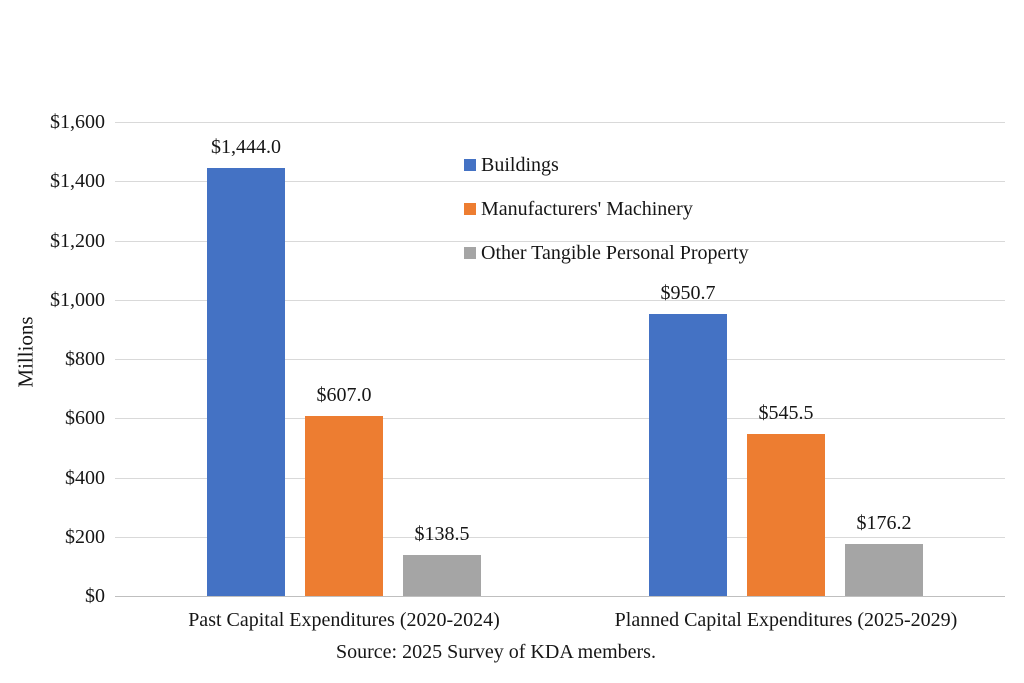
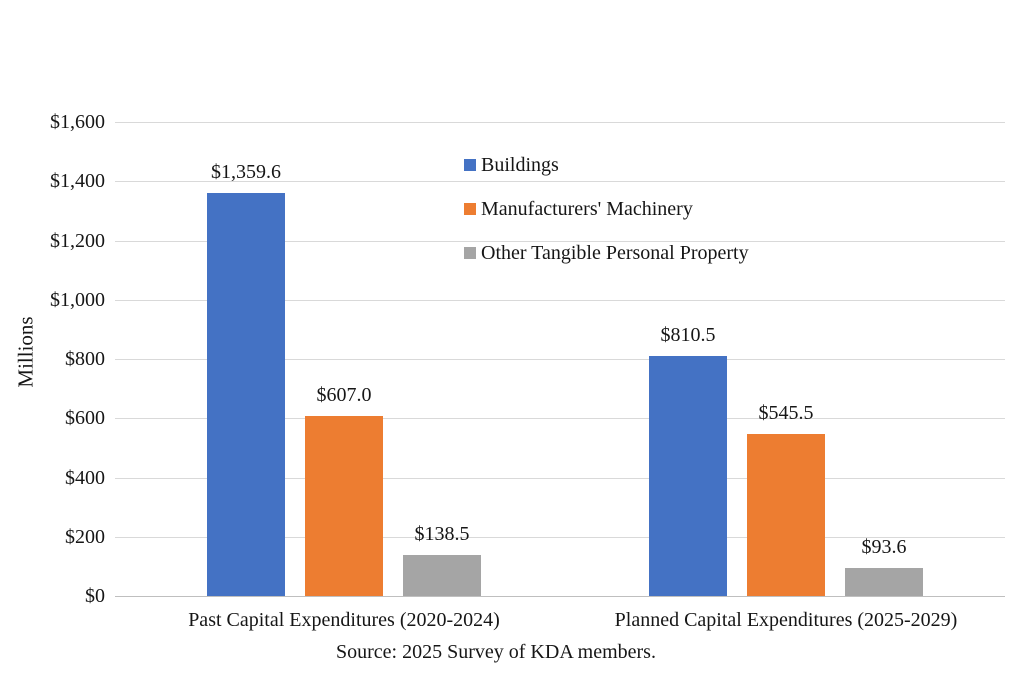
Buildings/Past Capital Expenditures (2020-2024): $1,444.0 -> $1,359.6
Buildings/Planned Capital Expenditures (2025-2029): $950.7 -> $810.5
Other Tangible Personal Property/Planned Capital Expenditures (2025-2029): $176.2 -> $93.6
